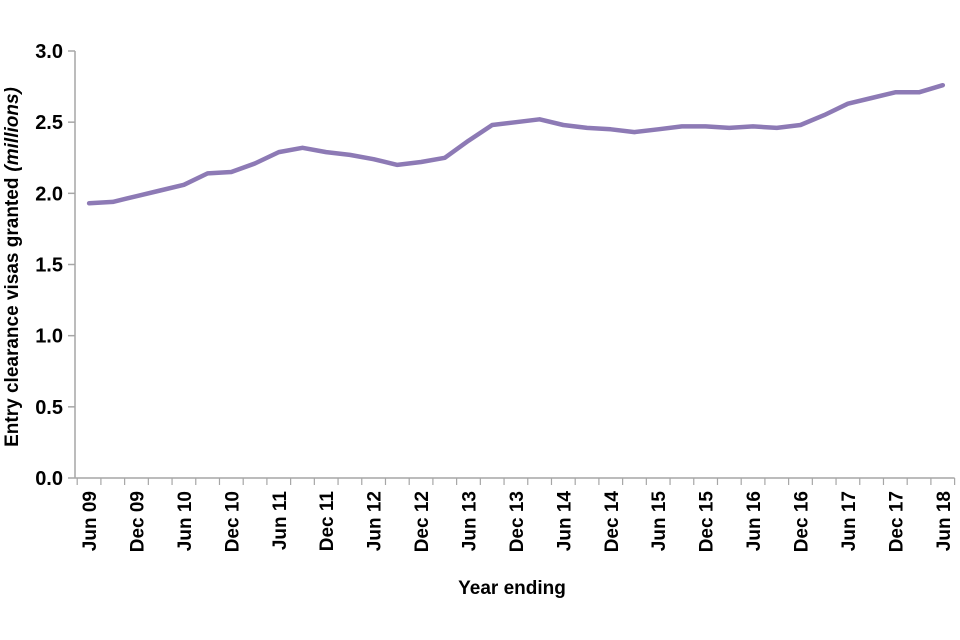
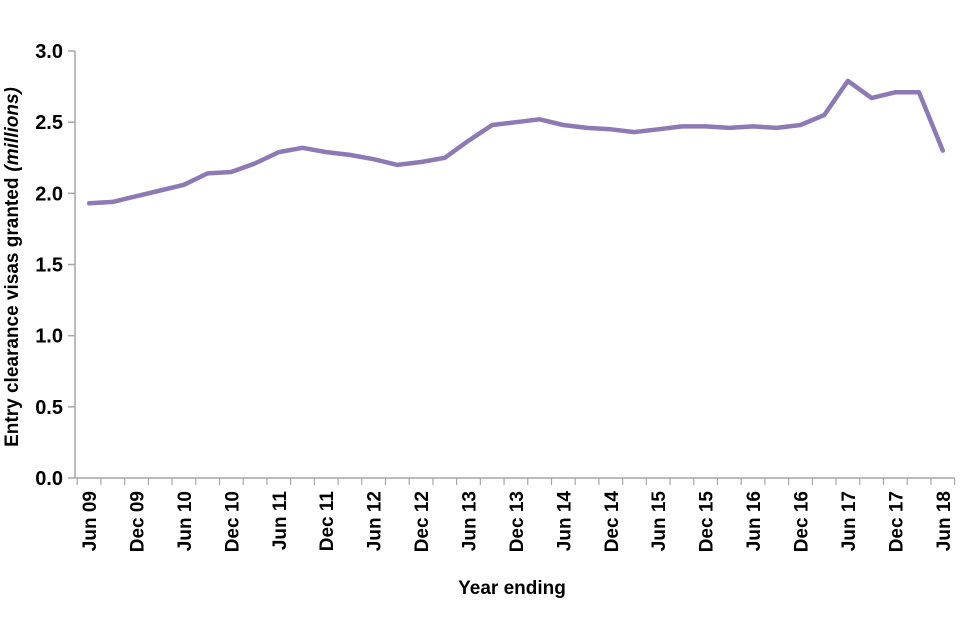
Jun 17: 2.63 -> 2.79
Jun 18: 2.76 -> 2.30
